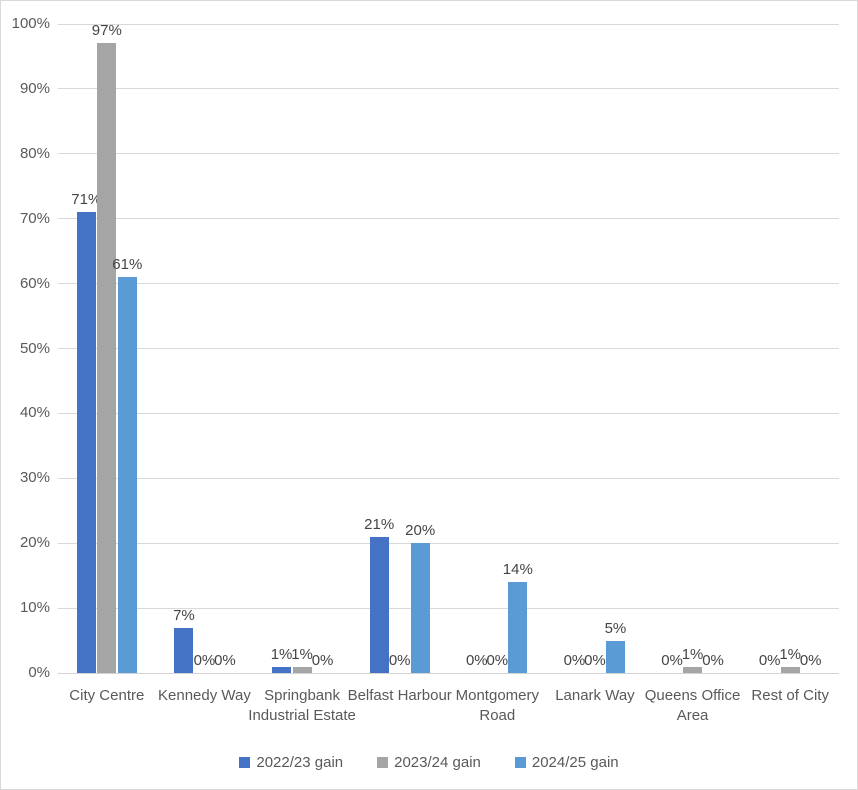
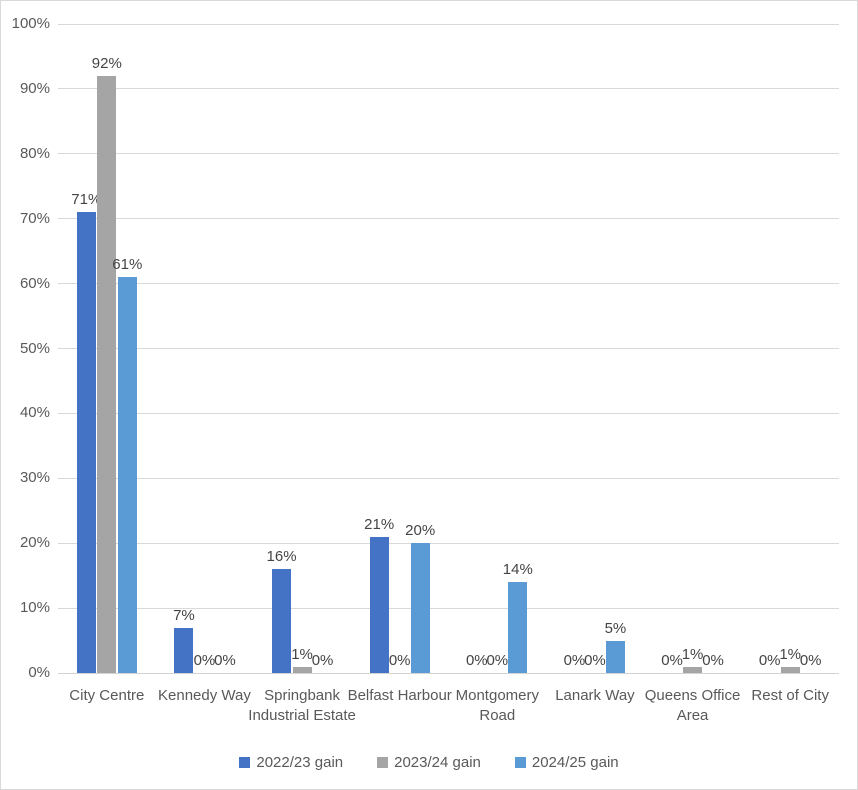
2023/24 gain/City Centre: 97% -> 92%
2022/23 gain/Springbank Industrial Estate: 1% -> 16%
